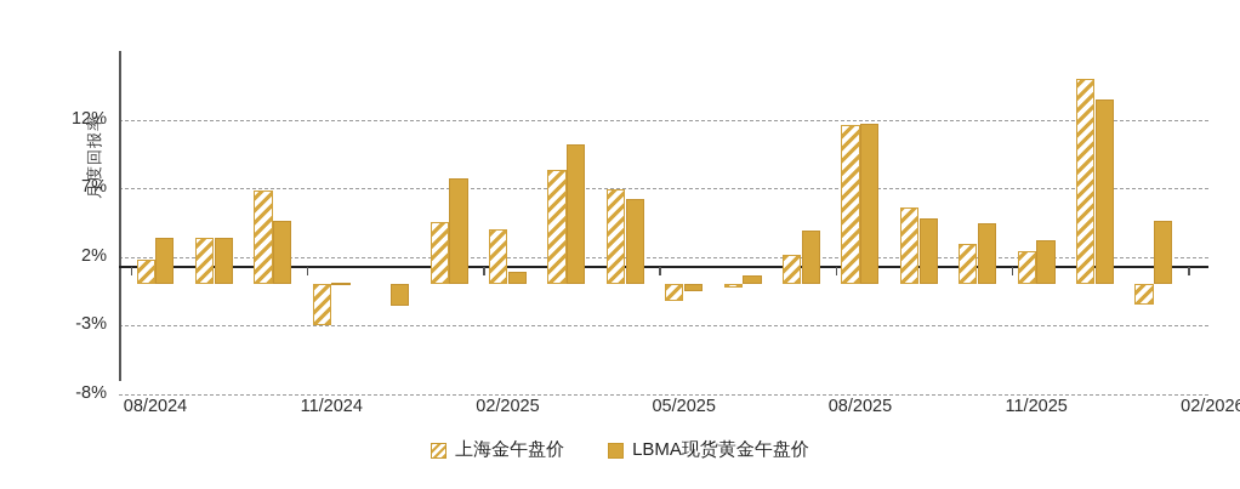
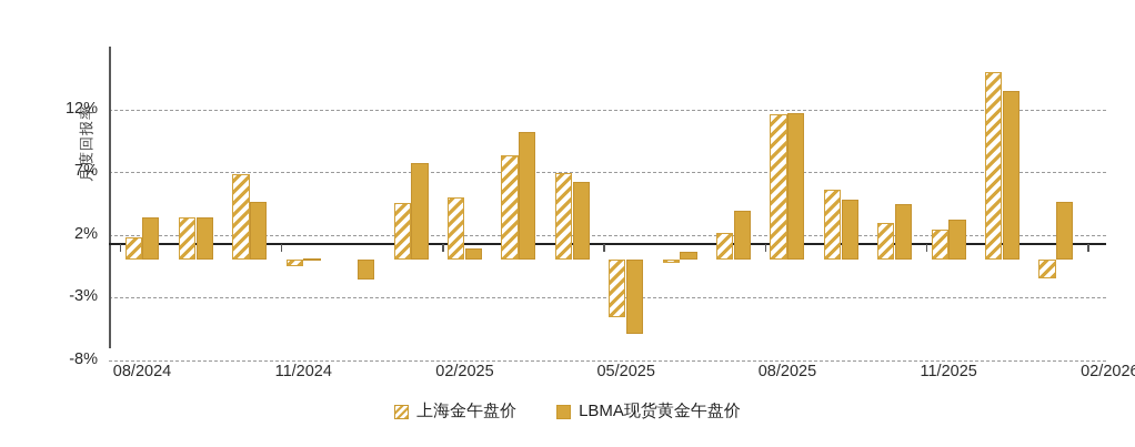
上海金午盘价/11/2024: -3.0% -> -0.5%
上海金午盘价/02/2025: 4.0% -> 5.0%
上海金午盘价/05/2025: -1.2% -> -4.6%
LBMA现货黄金午盘价/05/2025: -0.5% -> -5.9%
